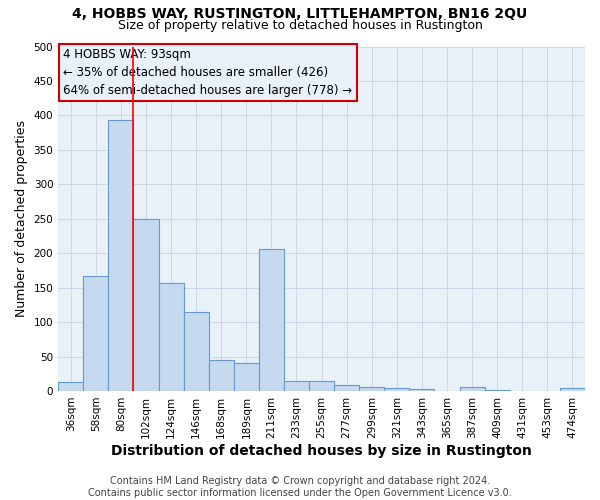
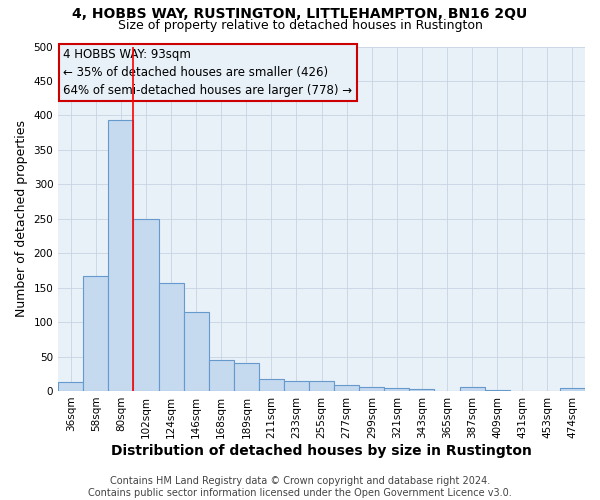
211sqm: 206 -> 18
